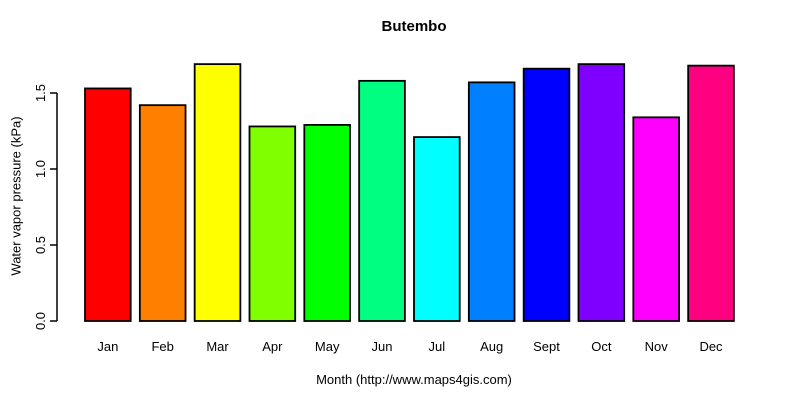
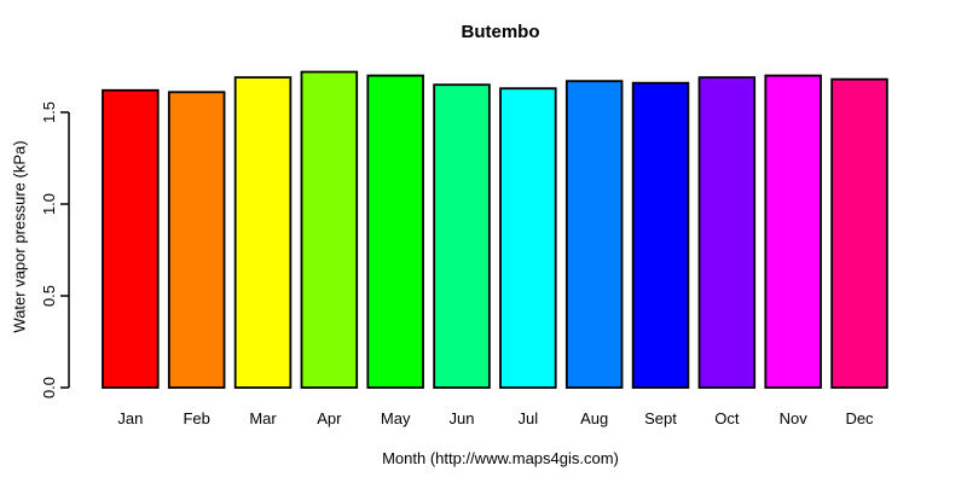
Jan: 1.53 -> 1.62
Feb: 1.42 -> 1.61
Apr: 1.28 -> 1.72
May: 1.29 -> 1.70
Jun: 1.58 -> 1.65
Jul: 1.21 -> 1.63
Aug: 1.57 -> 1.67
Nov: 1.34 -> 1.70
